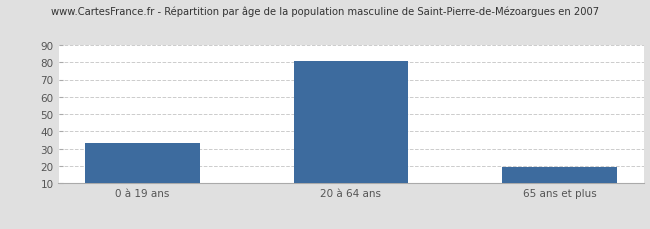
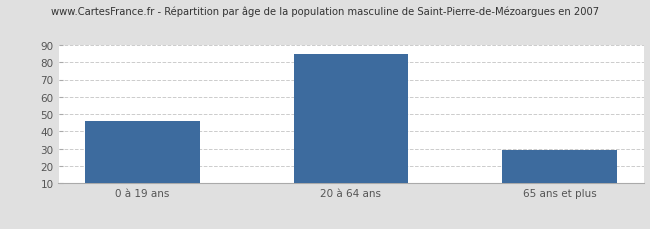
0 à 19 ans: 33 -> 46
20 à 64 ans: 81 -> 85
65 ans et plus: 19 -> 29
